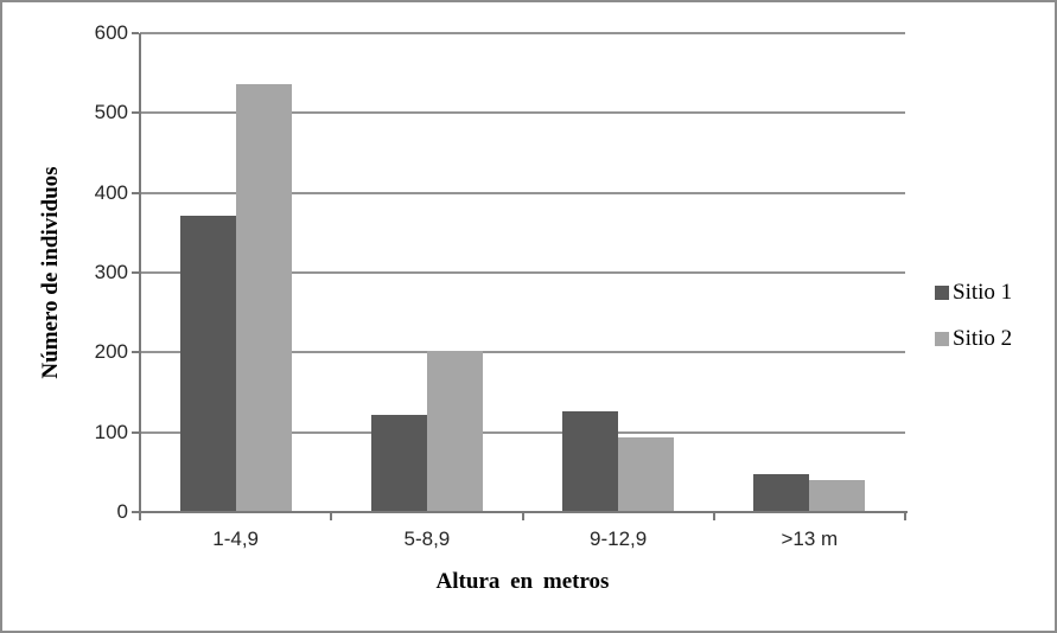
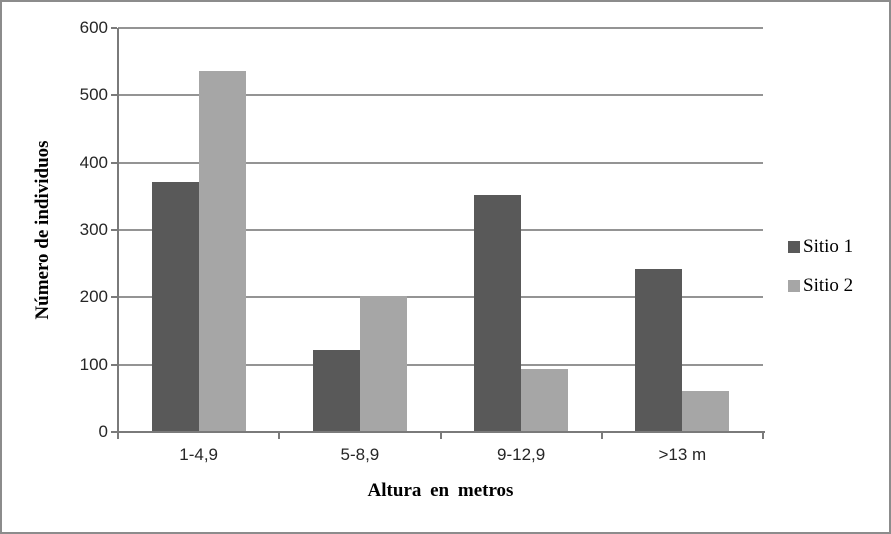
Sitio 1/9-12,9: 120 -> 350
Sitio 1/>13 m: 50 -> 240
Sitio 2/>13 m: 40 -> 60
